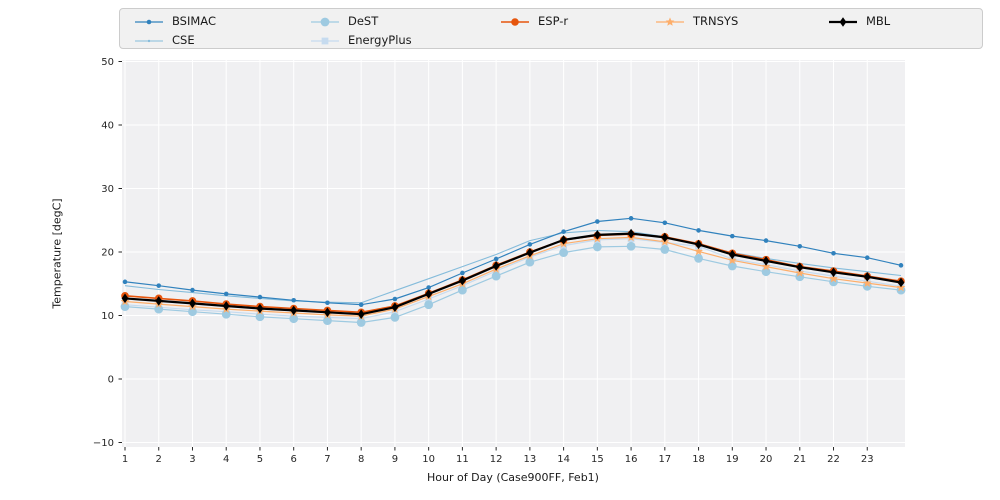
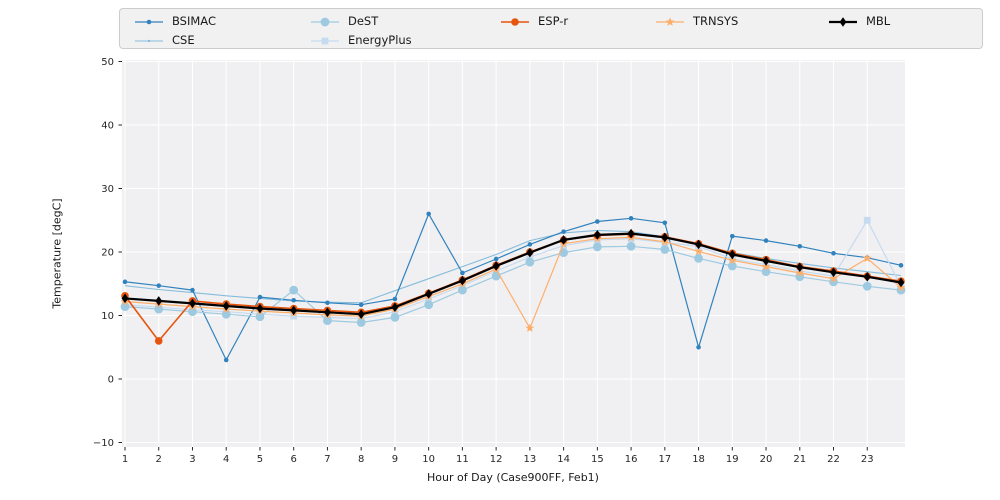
ESP-r/2: 13 -> 6
BSIMAC/4: 13 -> 3
DeST/6: 10 -> 14
BSIMAC/10: 14 -> 26
TRNSYS/13: 19 -> 8
BSIMAC/18: 23 -> 5
EnergyPlus/23: 15 -> 25
TRNSYS/23: 15 -> 19
